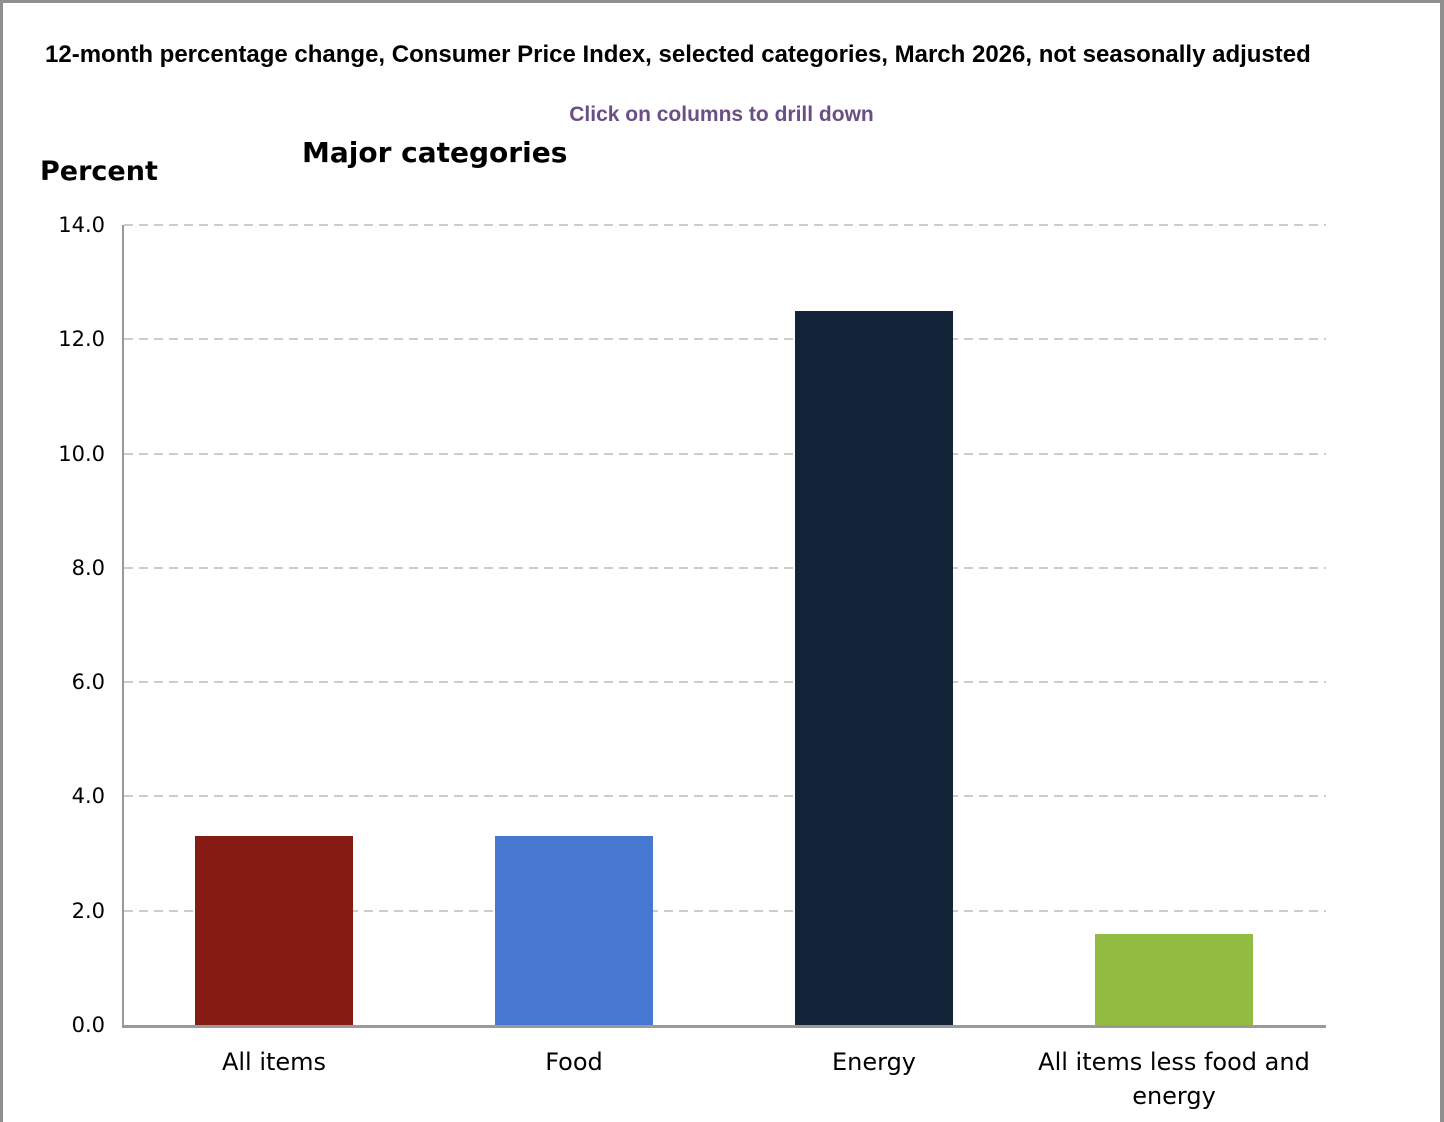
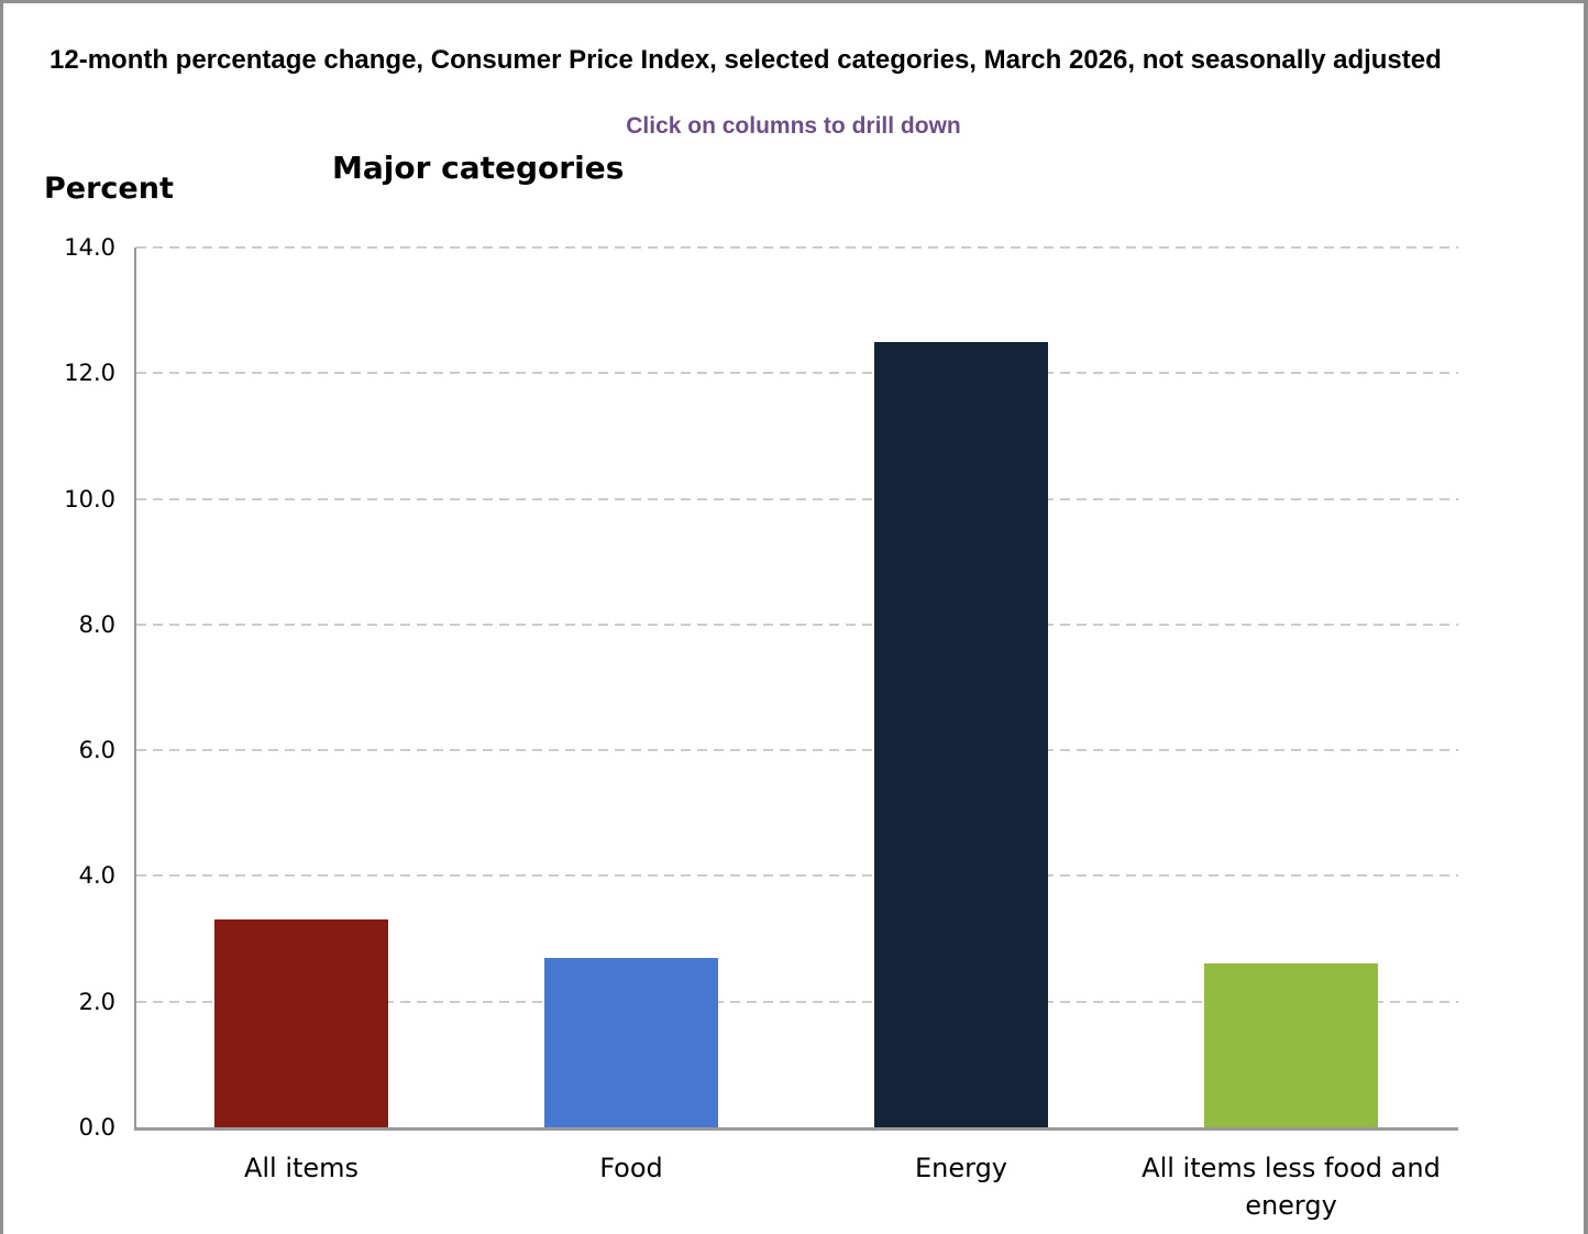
Food: 3.3 -> 2.7
All items less food and energy: 1.6 -> 2.6
